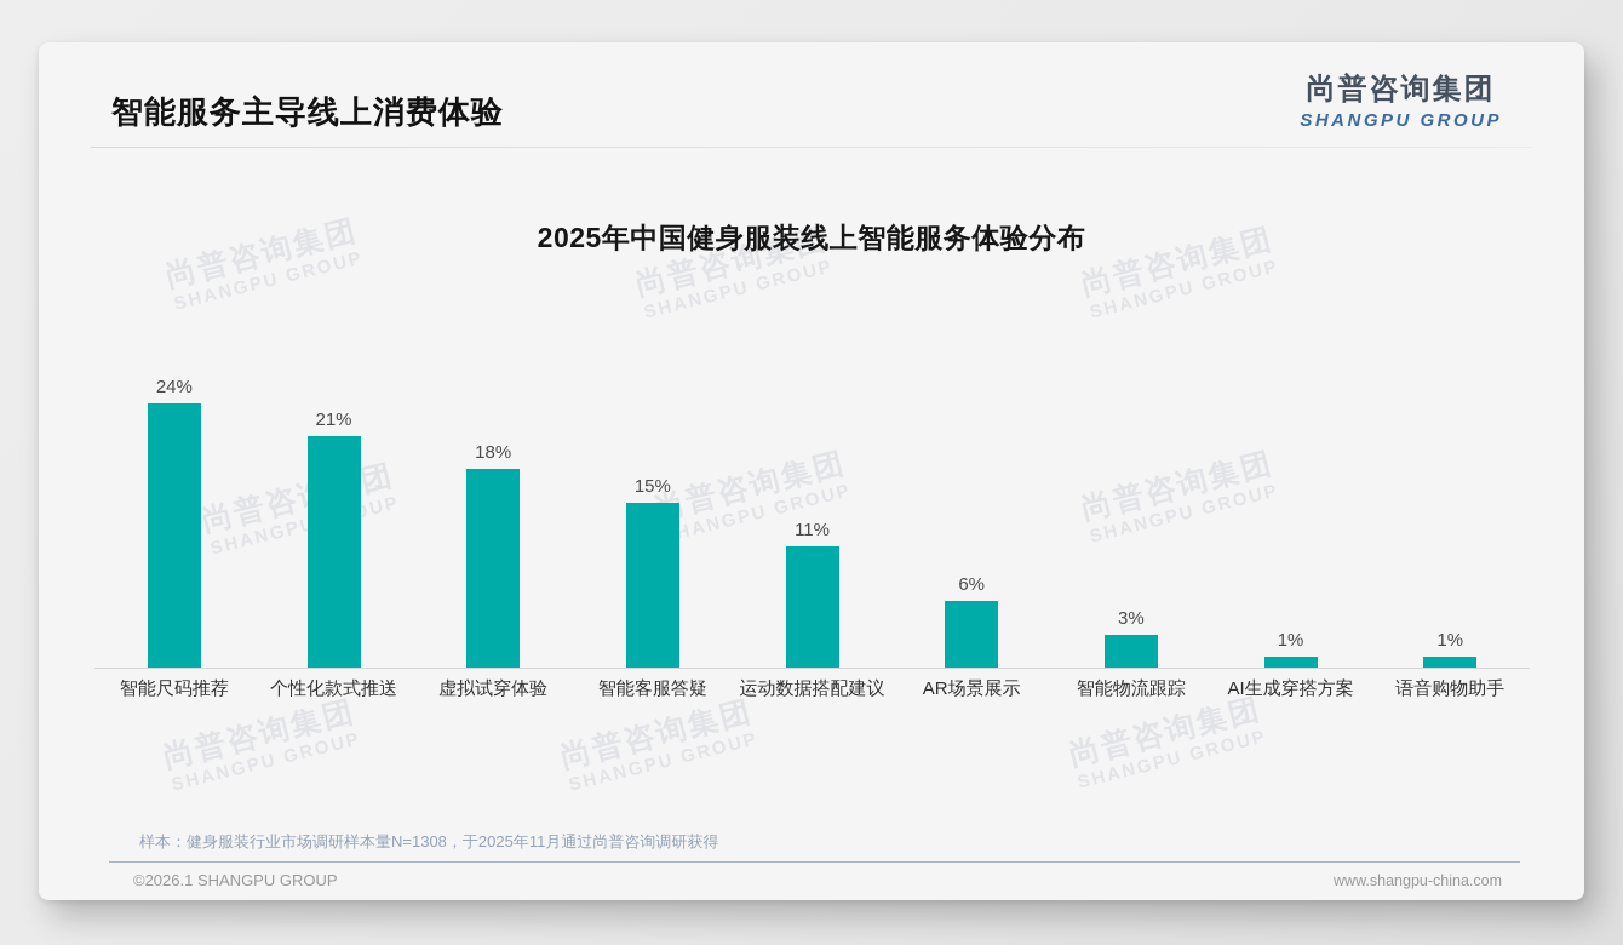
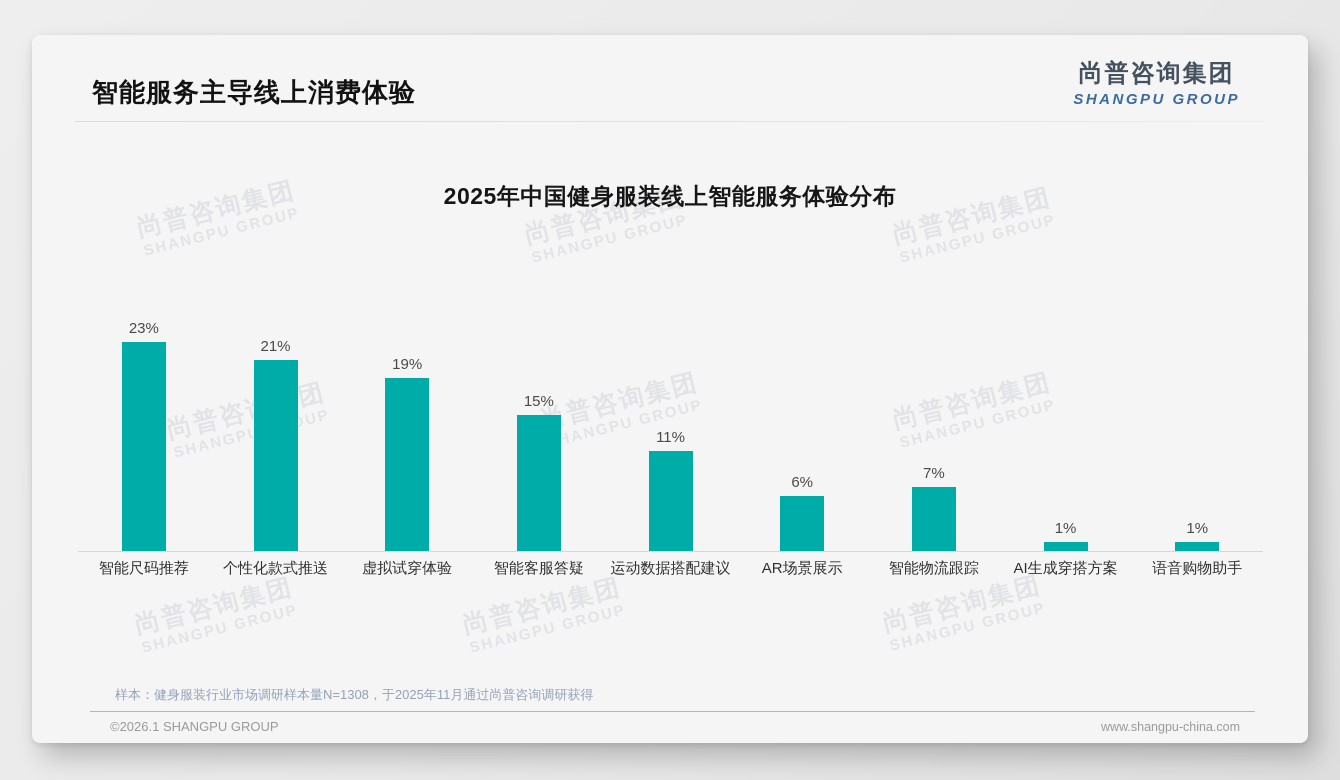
智能尺码推荐: 24% -> 23%
虚拟试穿体验: 18% -> 19%
智能物流跟踪: 3% -> 7%
